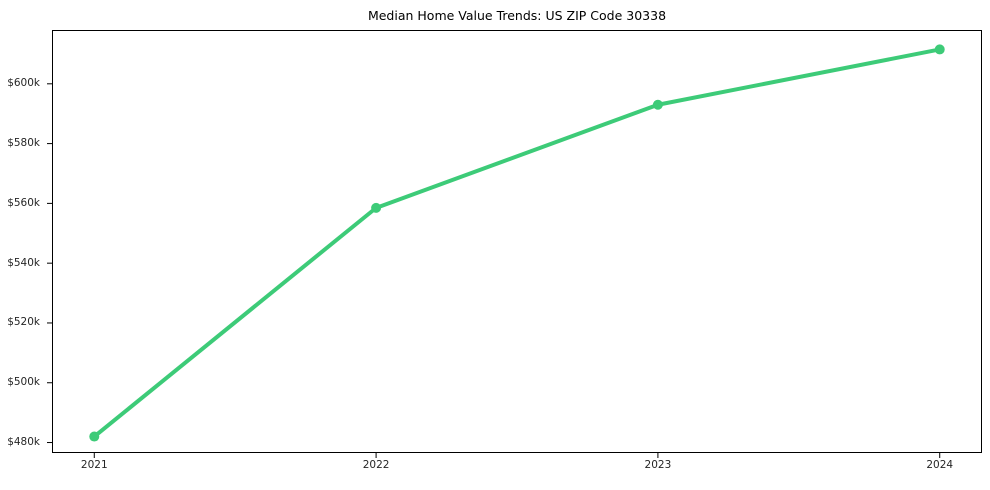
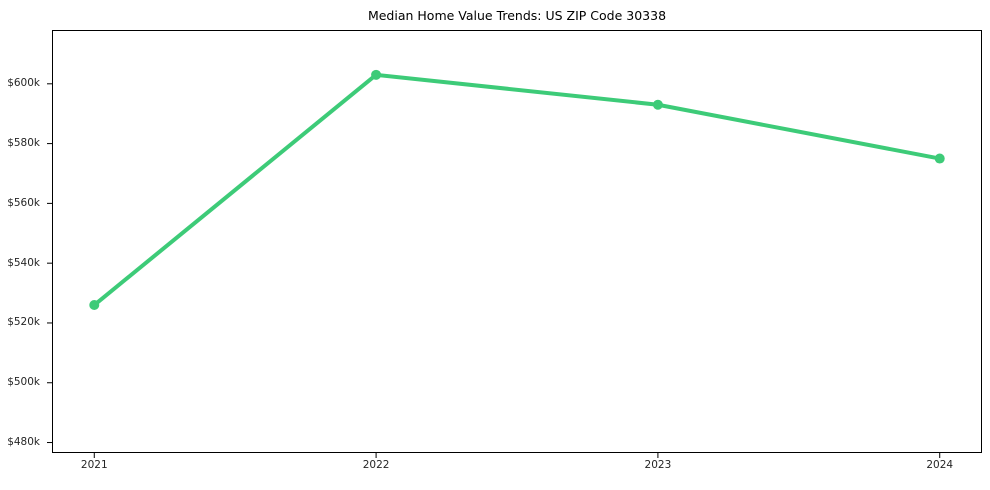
2021: $482k -> $526k
2022: $558k -> $603k
2024: $612k -> $575k
